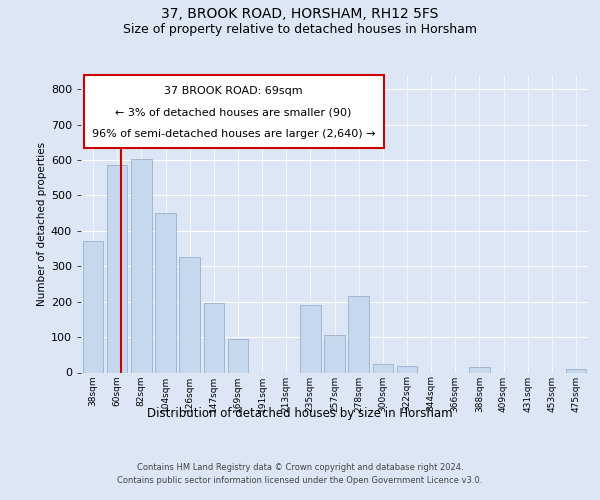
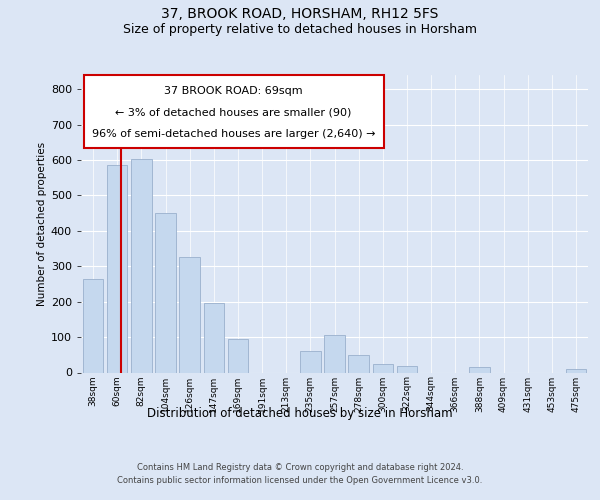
38sqm: 370 -> 265
235sqm: 190 -> 60
278sqm: 215 -> 50
